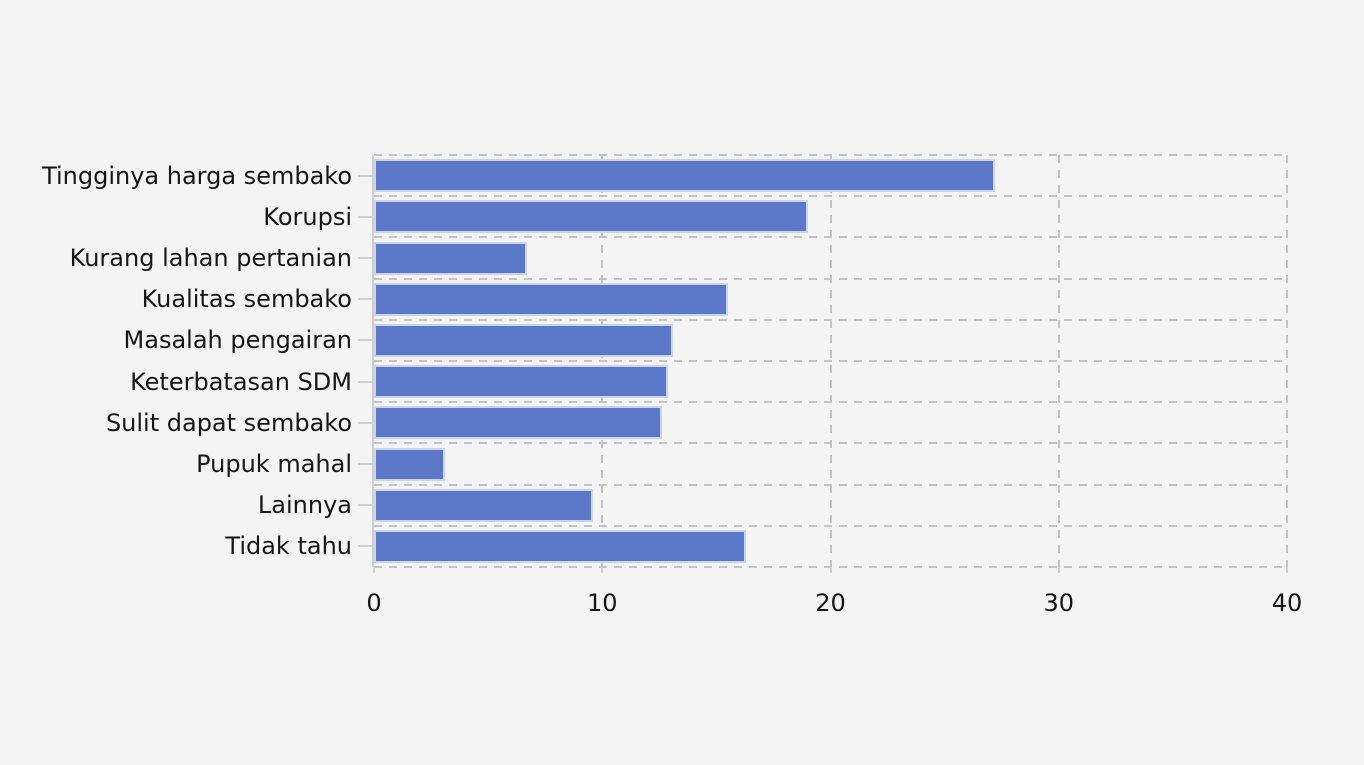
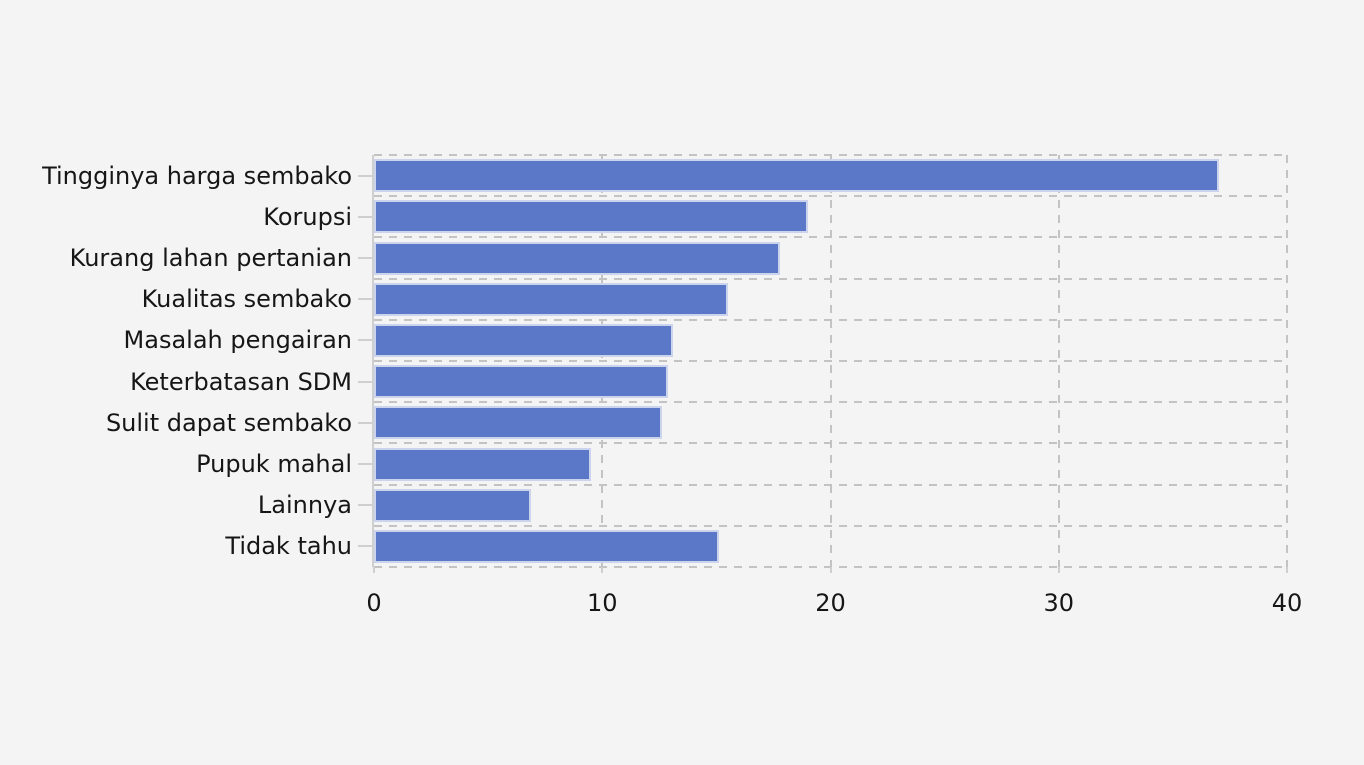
Tingginya harga sembako: 27.2 -> 37.0
Kurang lahan pertanian: 6.7 -> 17.8
Pupuk mahal: 3.1 -> 9.5
Lainnya: 9.6 -> 6.9
Tidak tahu: 16.3 -> 15.1
